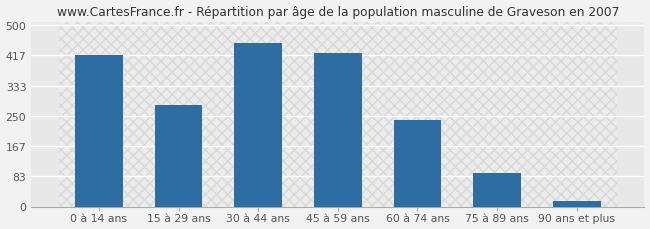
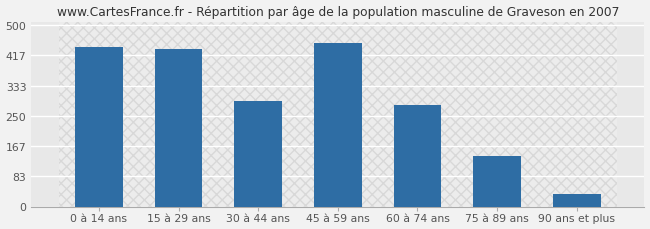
0 à 14 ans: 417 -> 440
15 à 29 ans: 280 -> 435
30 à 44 ans: 451 -> 290
45 à 59 ans: 422 -> 450
60 à 74 ans: 238 -> 280
75 à 89 ans: 91 -> 140
90 ans et plus: 14 -> 35
